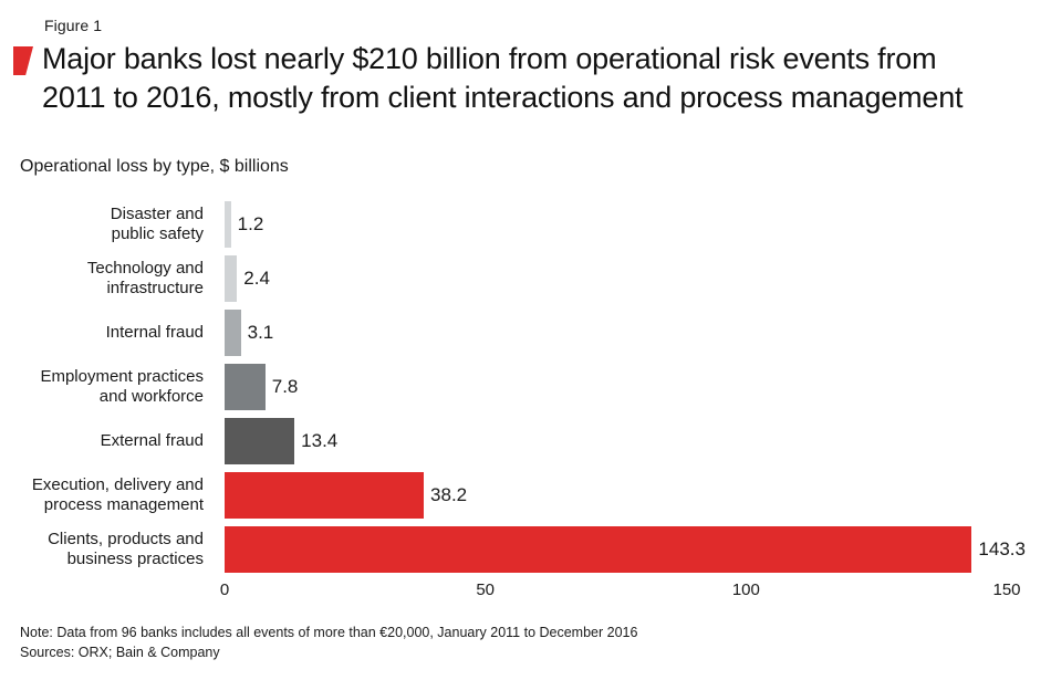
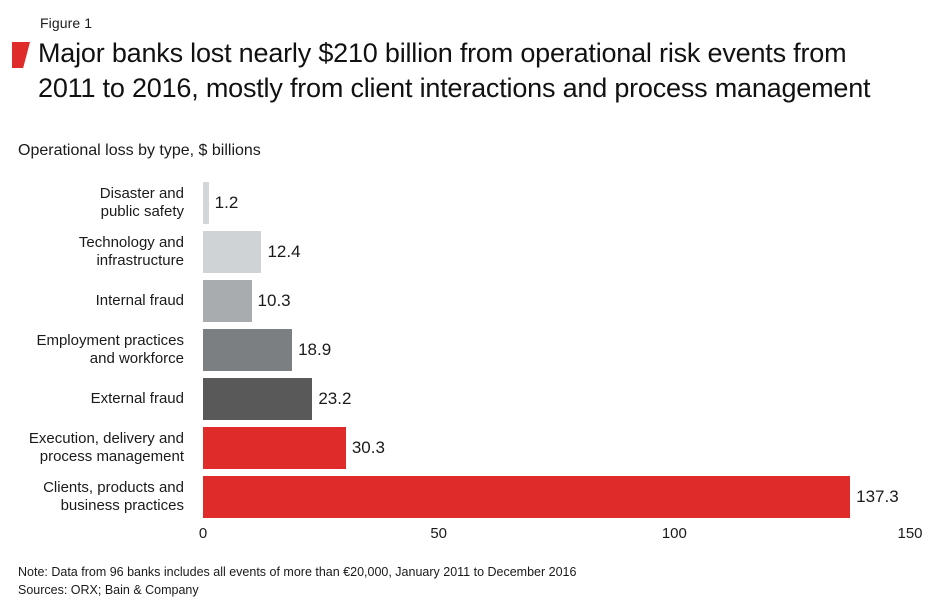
Technology and infrastructure: 2.4 -> 12.4
Internal fraud: 3.1 -> 10.3
Employment practices and workforce: 7.8 -> 18.9
External fraud: 13.4 -> 23.2
Execution, delivery and process management: 38.2 -> 30.3
Clients, products and business practices: 143.3 -> 137.3
